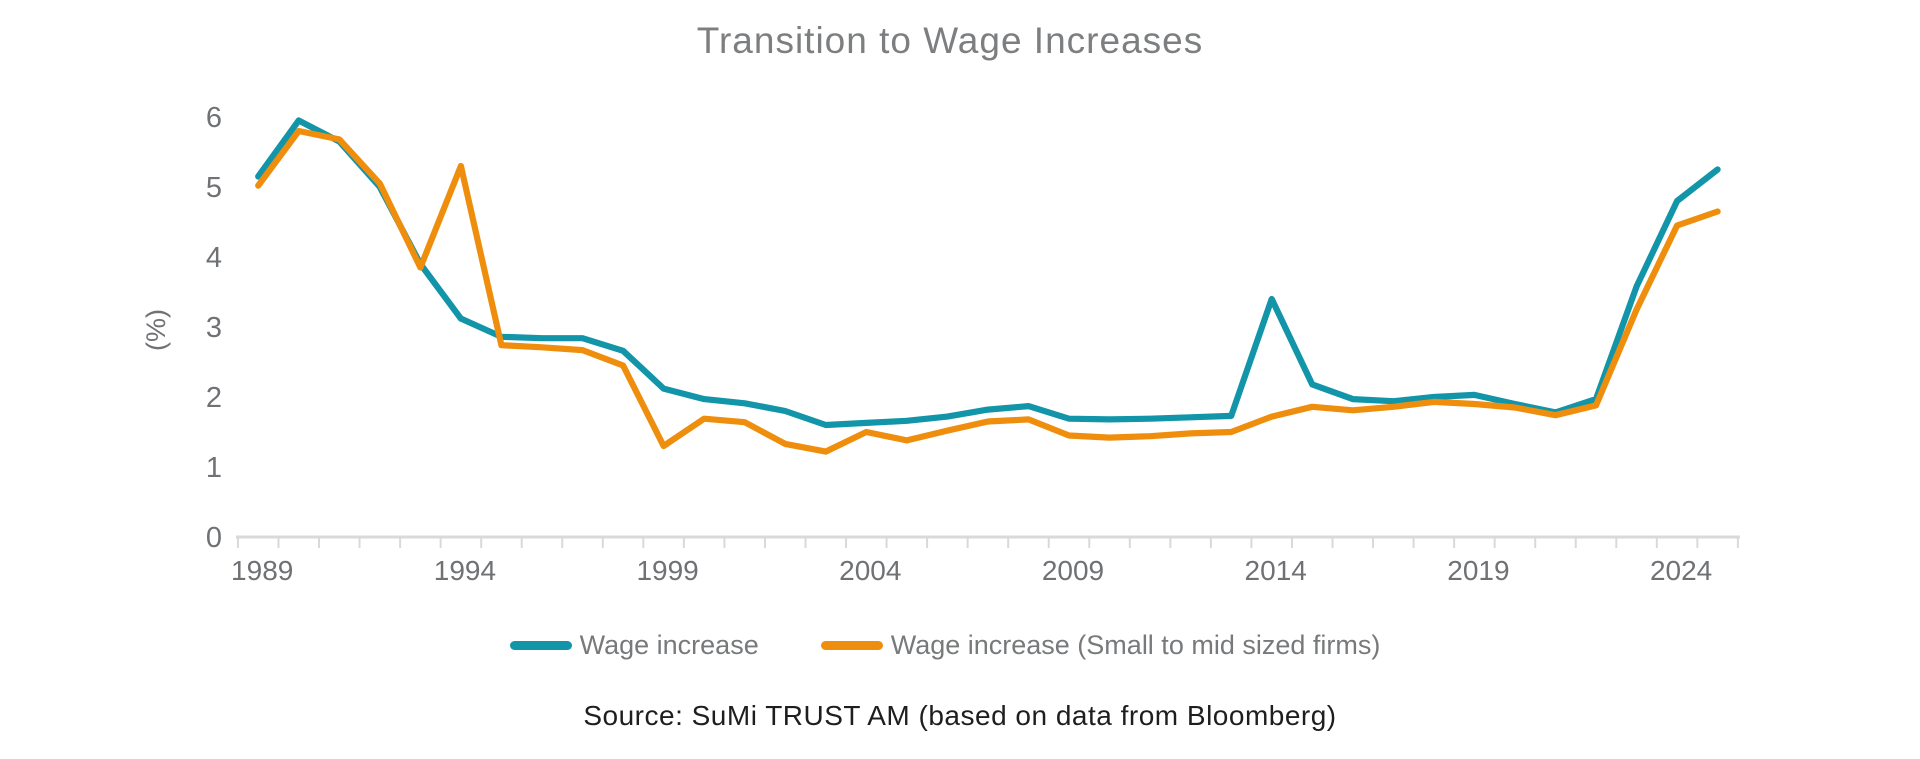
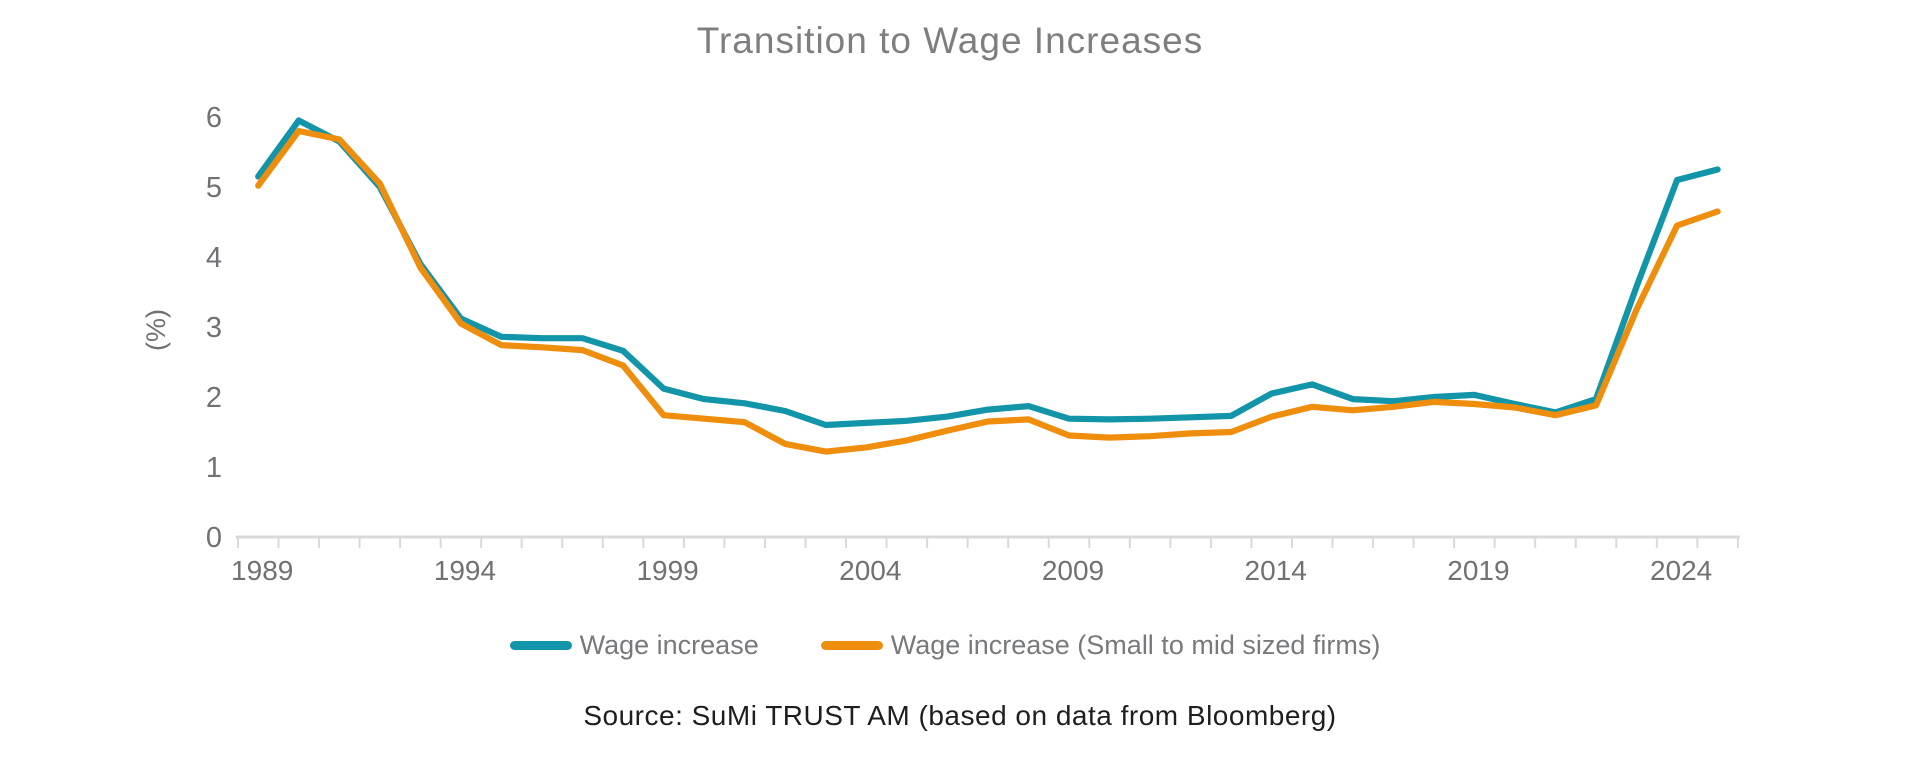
Wage increase (Small to mid sized firms)/1994: 5.3 -> 3.0
Wage increase (Small to mid sized firms)/1999: 1.3 -> 1.7
Wage increase (Small to mid sized firms)/2004: 1.5 -> 1.3
Wage increase/2014: 3.4 -> 2.0
Wage increase/2024: 4.8 -> 5.1
